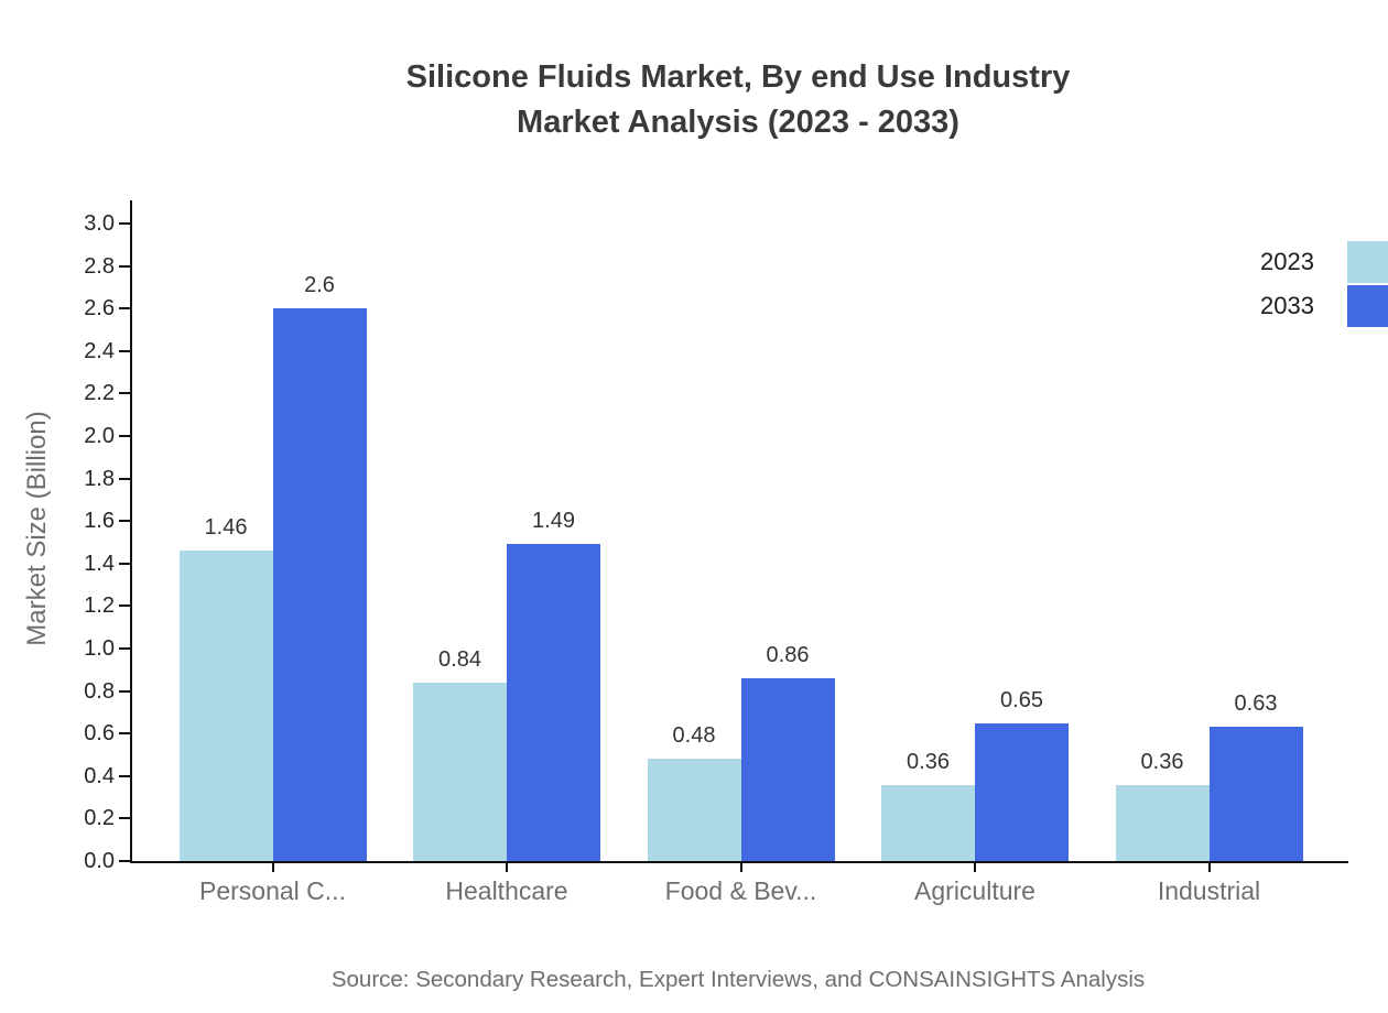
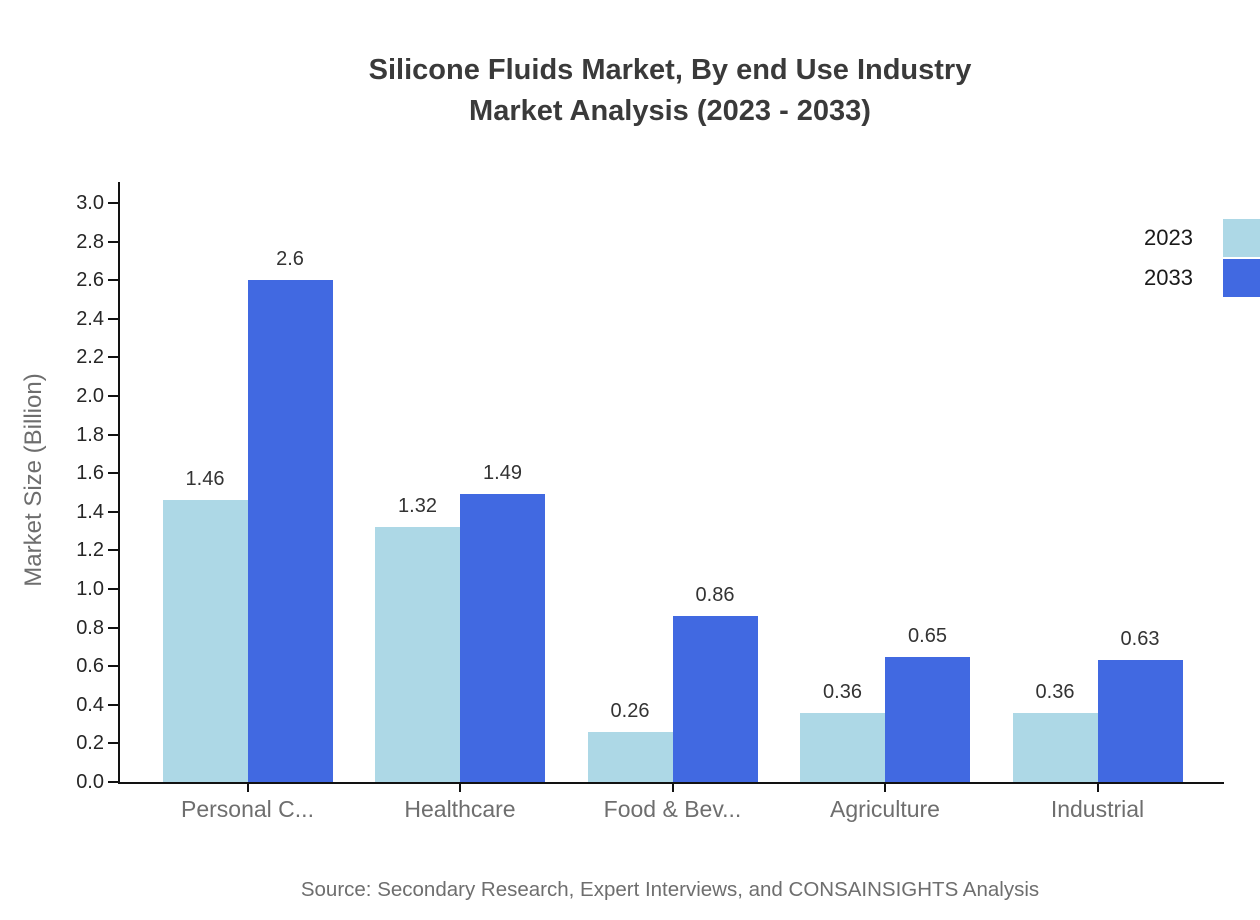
2023/Healthcare: 0.84 -> 1.32
2023/Food & Bev...: 0.48 -> 0.26
